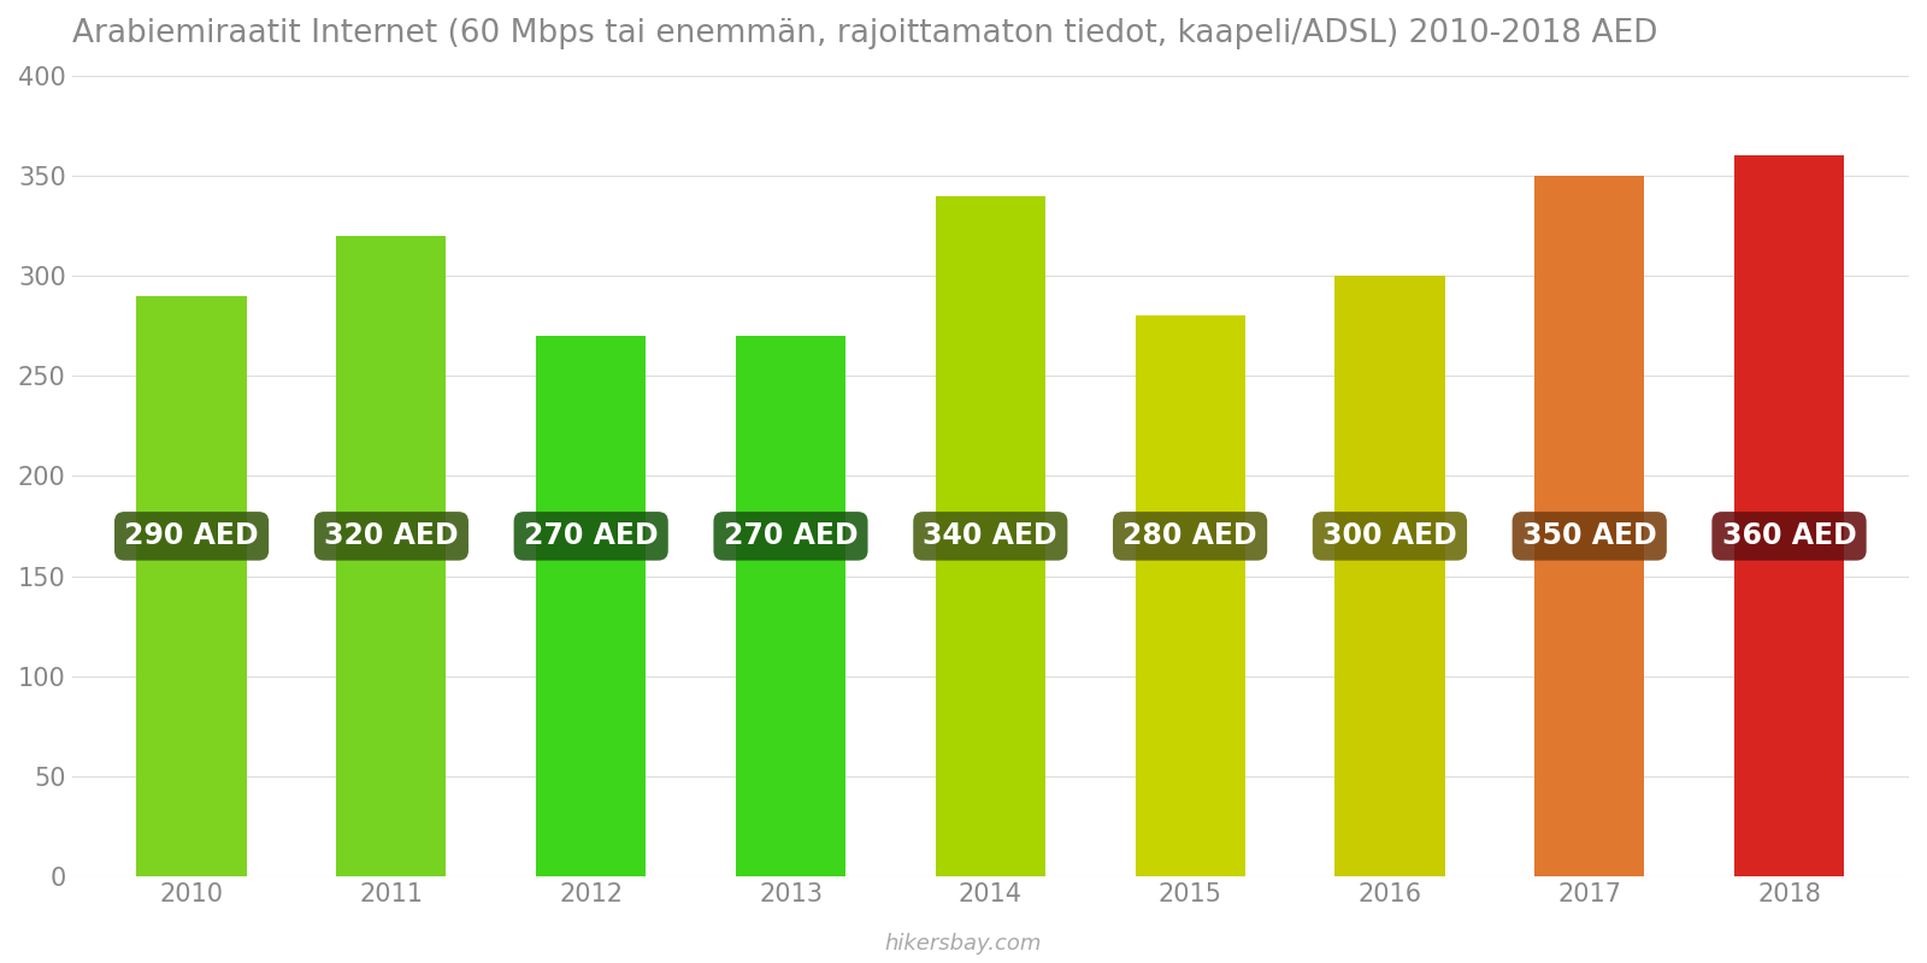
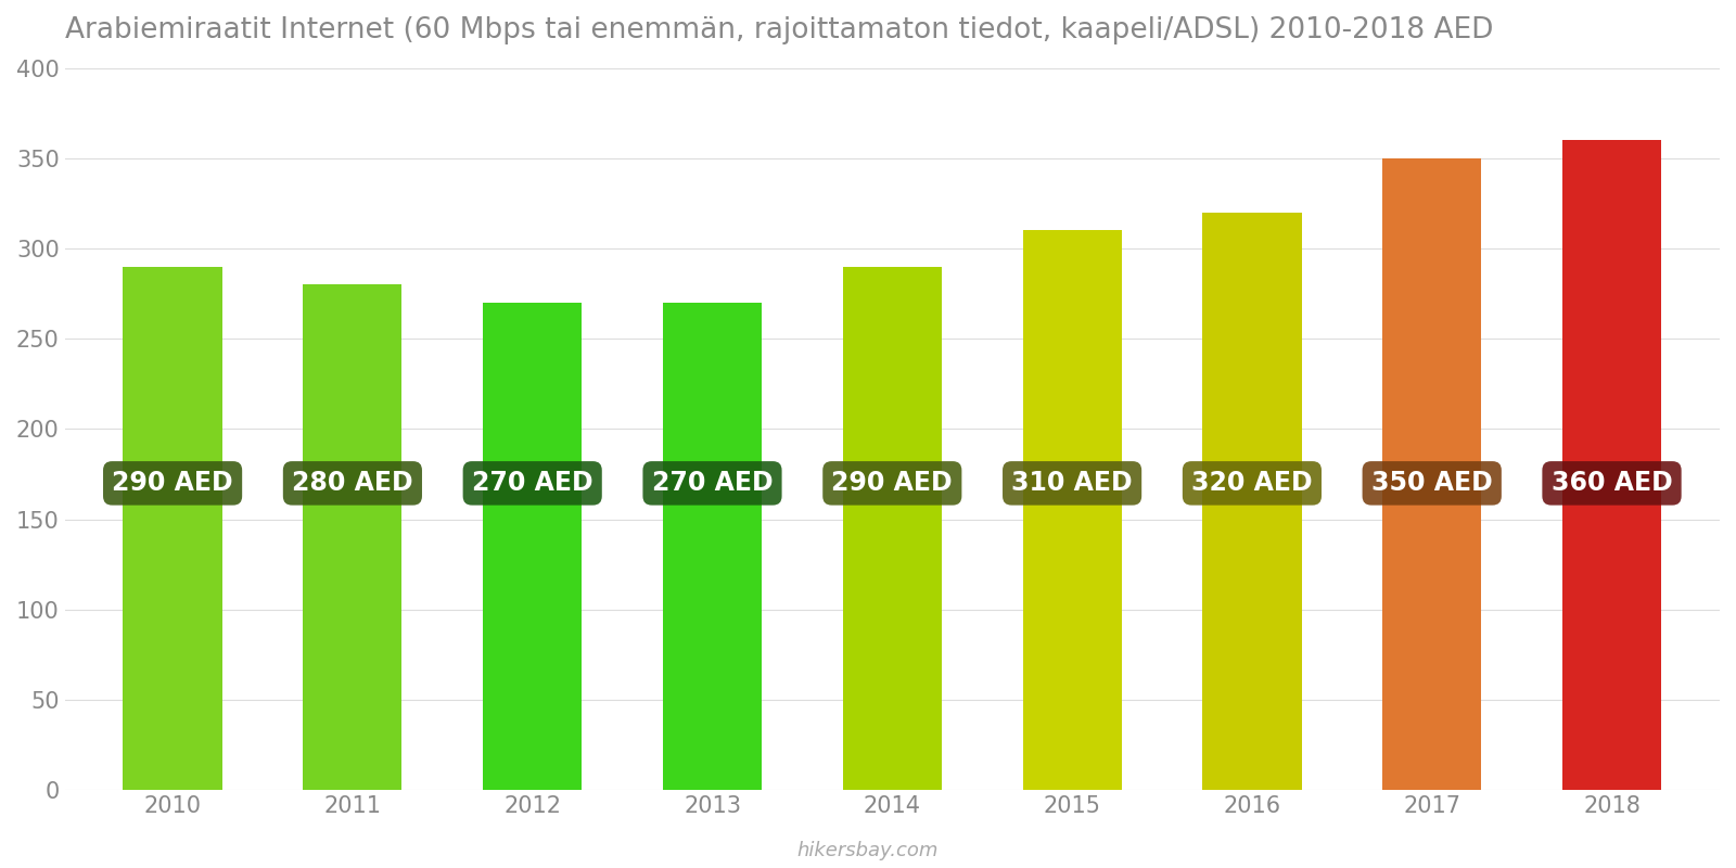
2011: 320 -> 280
2014: 340 -> 290
2015: 280 -> 310
2016: 300 -> 320
